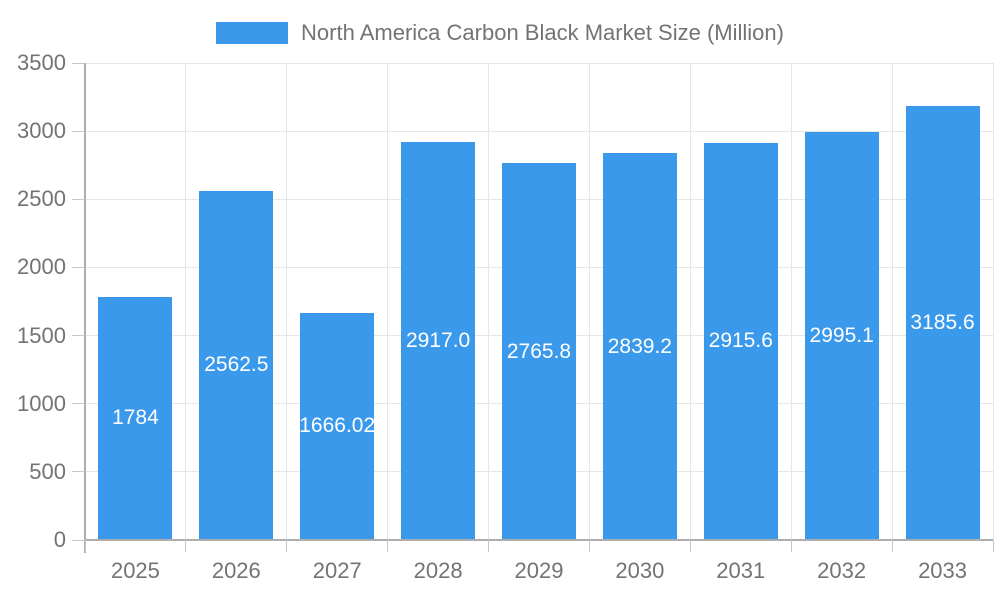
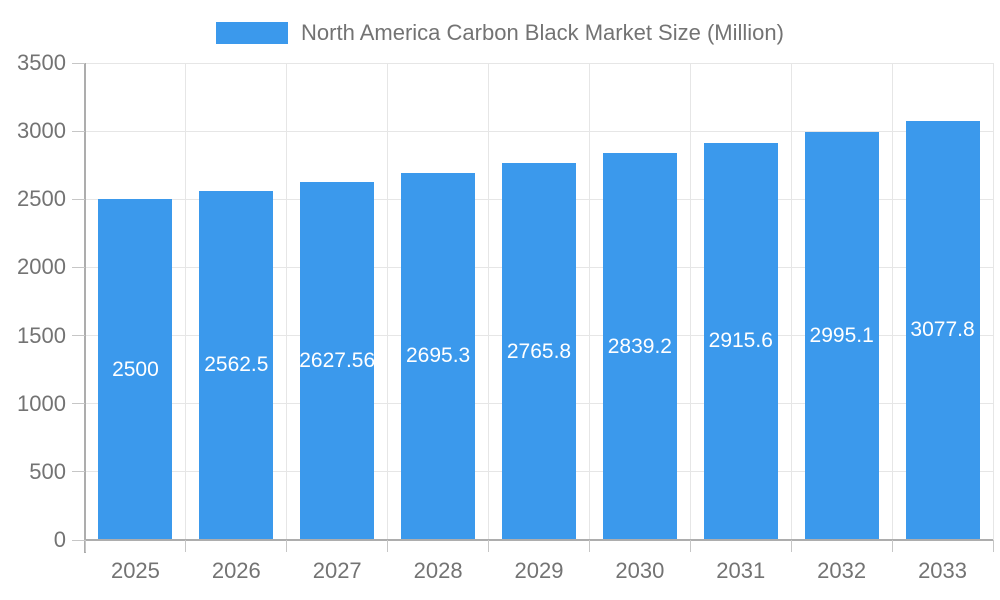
2025: 1784 -> 2500
2027: 1666.02 -> 2627.56
2028: 2917.0 -> 2695.3
2033: 3185.6 -> 3077.8
